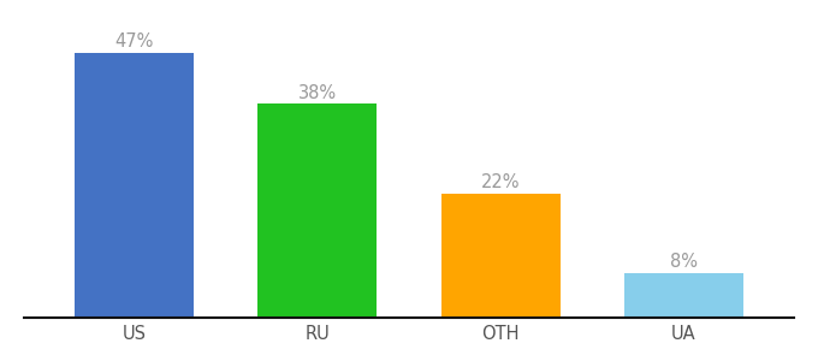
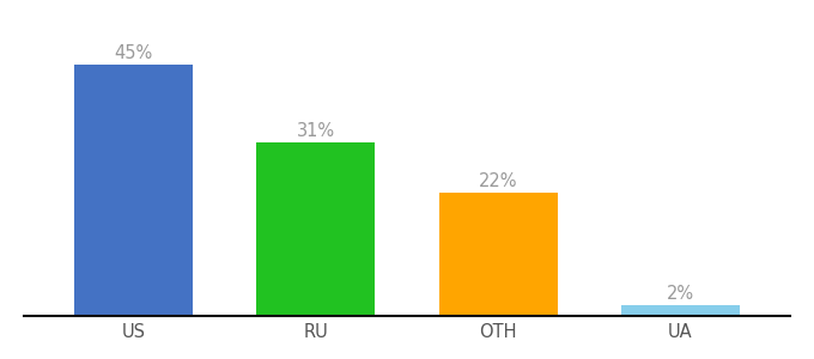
US: 47% -> 45%
RU: 38% -> 31%
UA: 8% -> 2%
